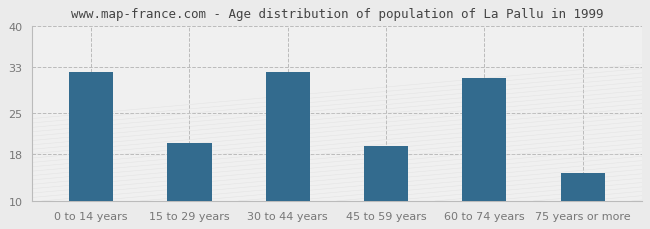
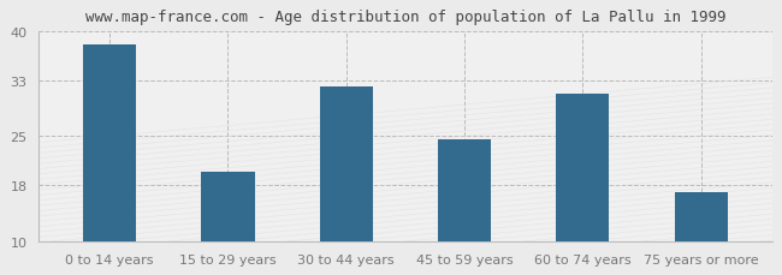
0 to 14 years: 32.0 -> 38.0
45 to 59 years: 19.4 -> 24.5
75 years or more: 14.8 -> 17.0
